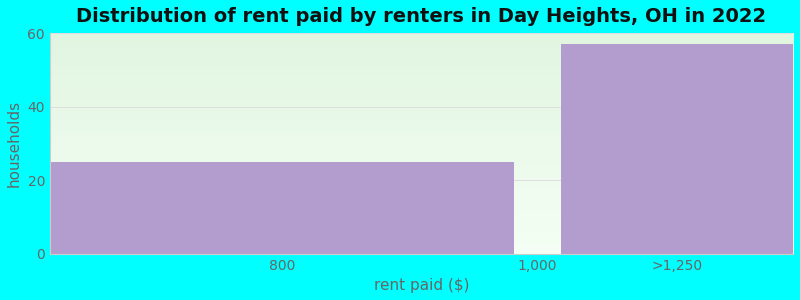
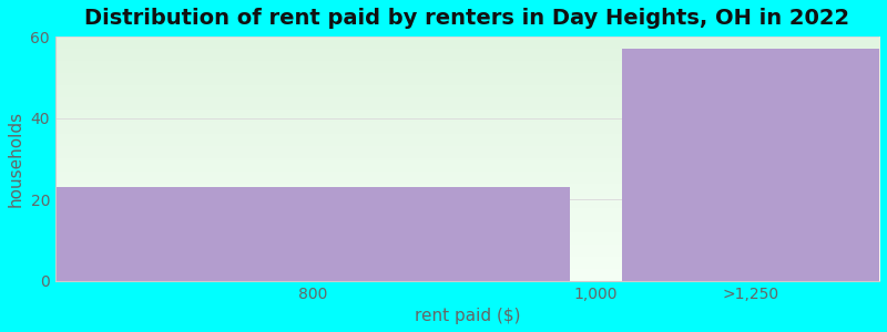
800: 25 -> 23
